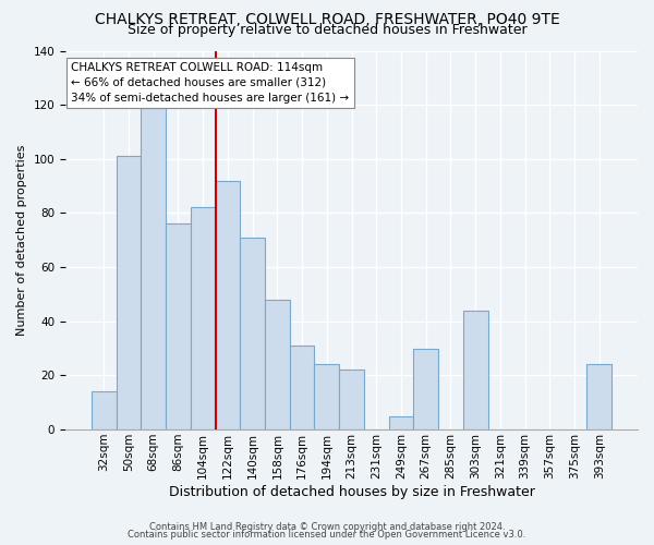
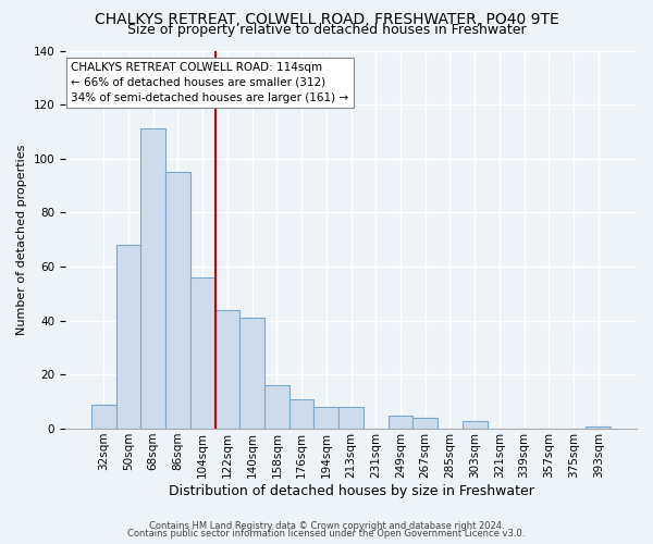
32sqm: 14 -> 9
50sqm: 101 -> 68
68sqm: 119 -> 111
86sqm: 76 -> 95
104sqm: 82 -> 56
122sqm: 92 -> 44
140sqm: 71 -> 41
158sqm: 48 -> 16
176sqm: 31 -> 11
194sqm: 24 -> 8
213sqm: 22 -> 8
267sqm: 30 -> 4
303sqm: 44 -> 3
393sqm: 24 -> 1
